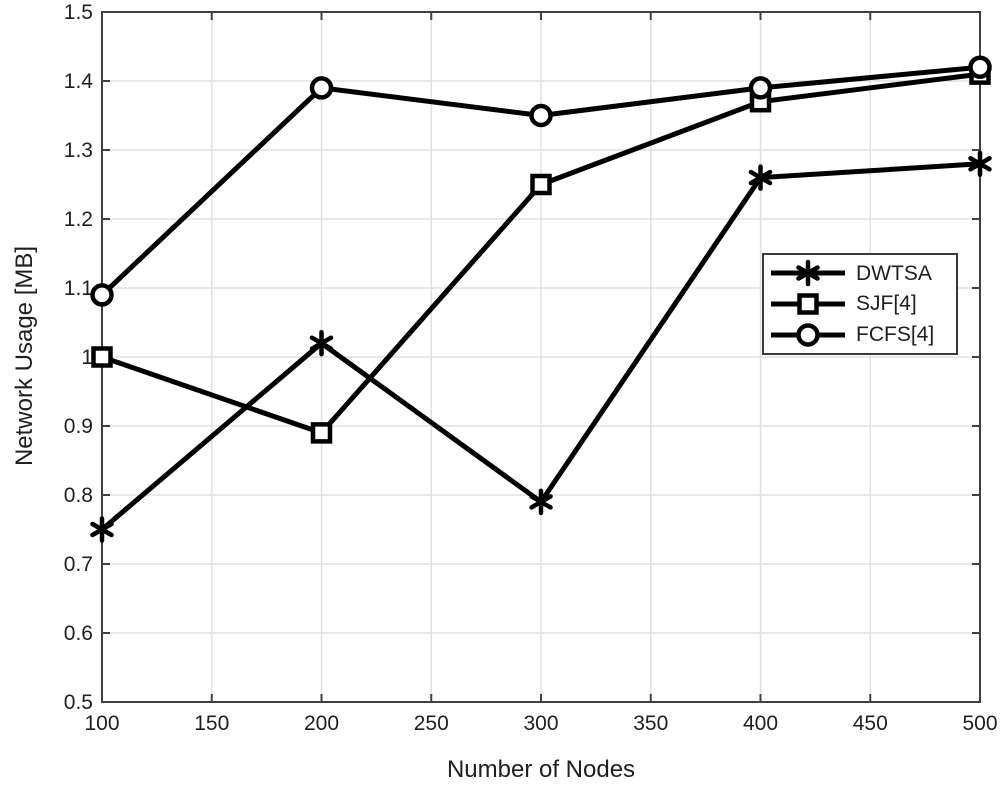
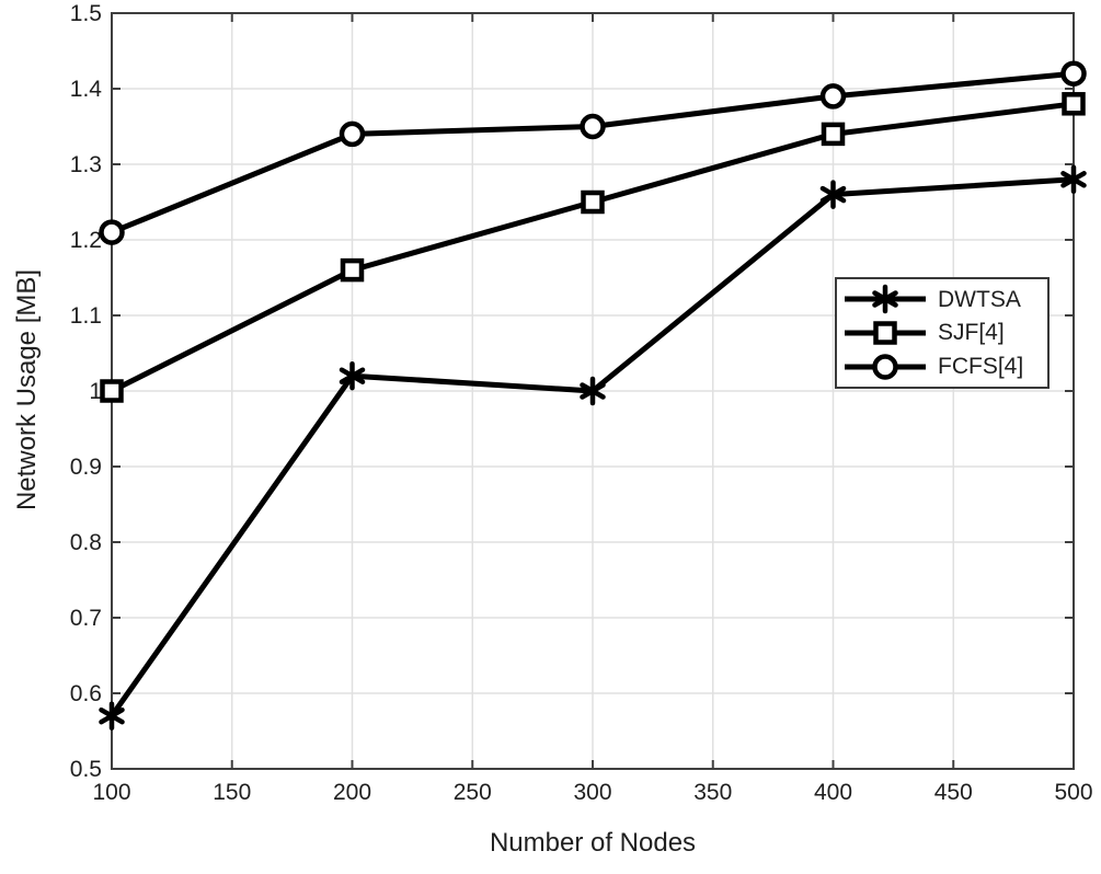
DWTSA/100: 0.75 -> 0.57
FCFS[4]/100: 1.09 -> 1.21
SJF[4]/200: 0.89 -> 1.16
FCFS[4]/200: 1.39 -> 1.34
DWTSA/300: 0.79 -> 1.00
SJF[4]/400: 1.37 -> 1.34
SJF[4]/500: 1.41 -> 1.38
